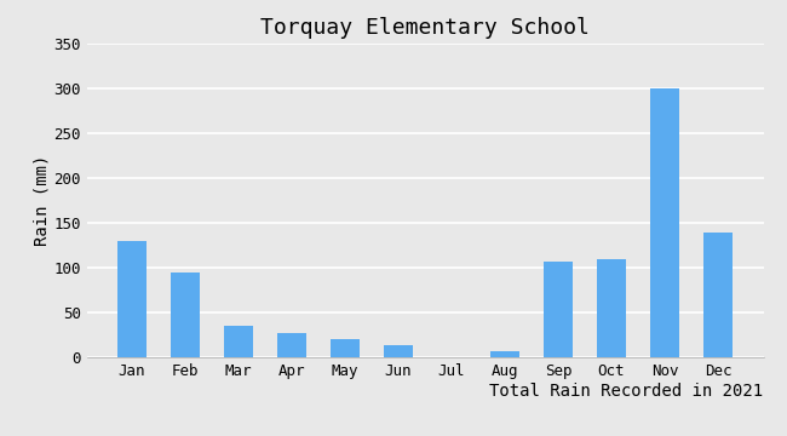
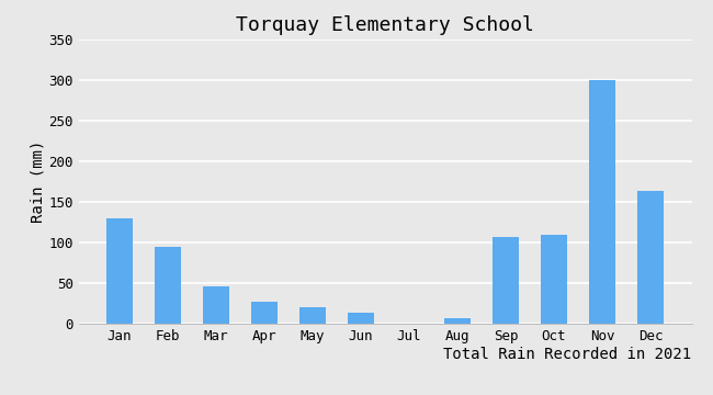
Mar: 35 -> 46
Dec: 140 -> 164
